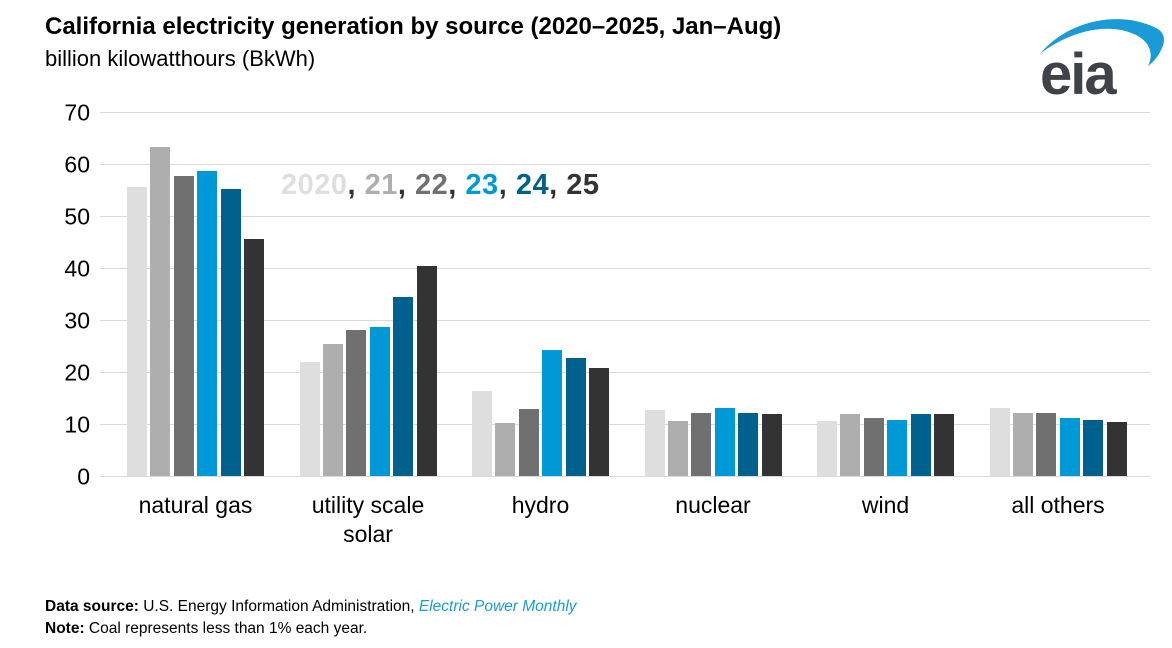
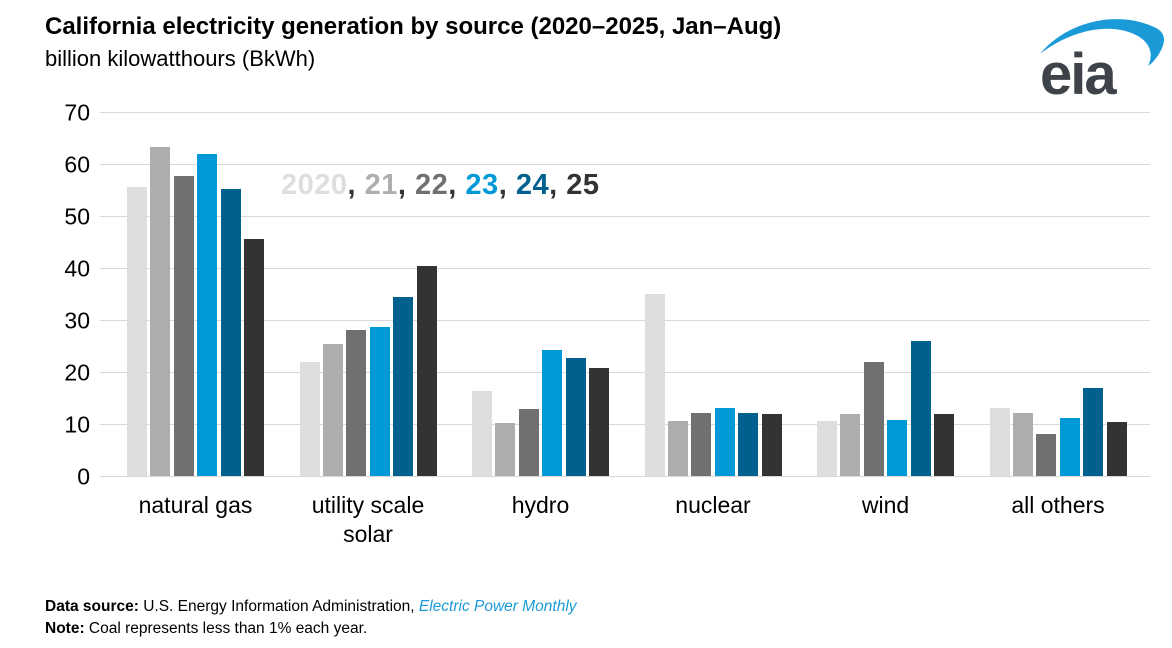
23/natural gas: 59 -> 62
2020/nuclear: 13 -> 35
22/wind: 11 -> 22
24/wind: 12 -> 26
22/all others: 12 -> 8
24/all others: 11 -> 17
